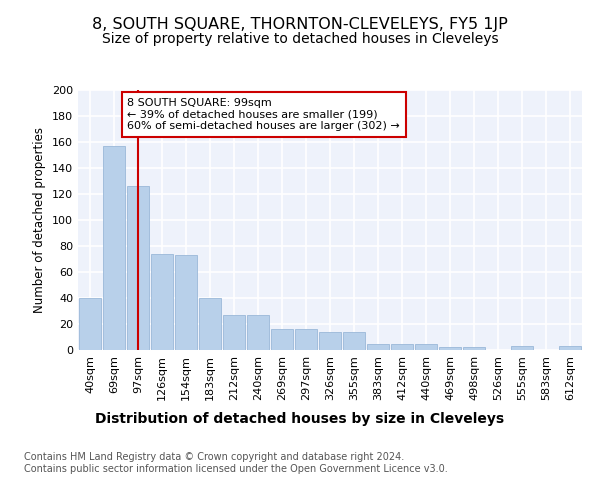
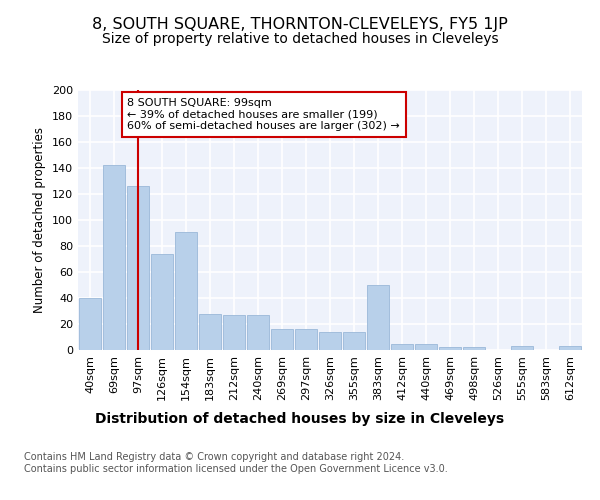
69sqm: 157 -> 142
154sqm: 73 -> 91
183sqm: 40 -> 28
383sqm: 5 -> 50
